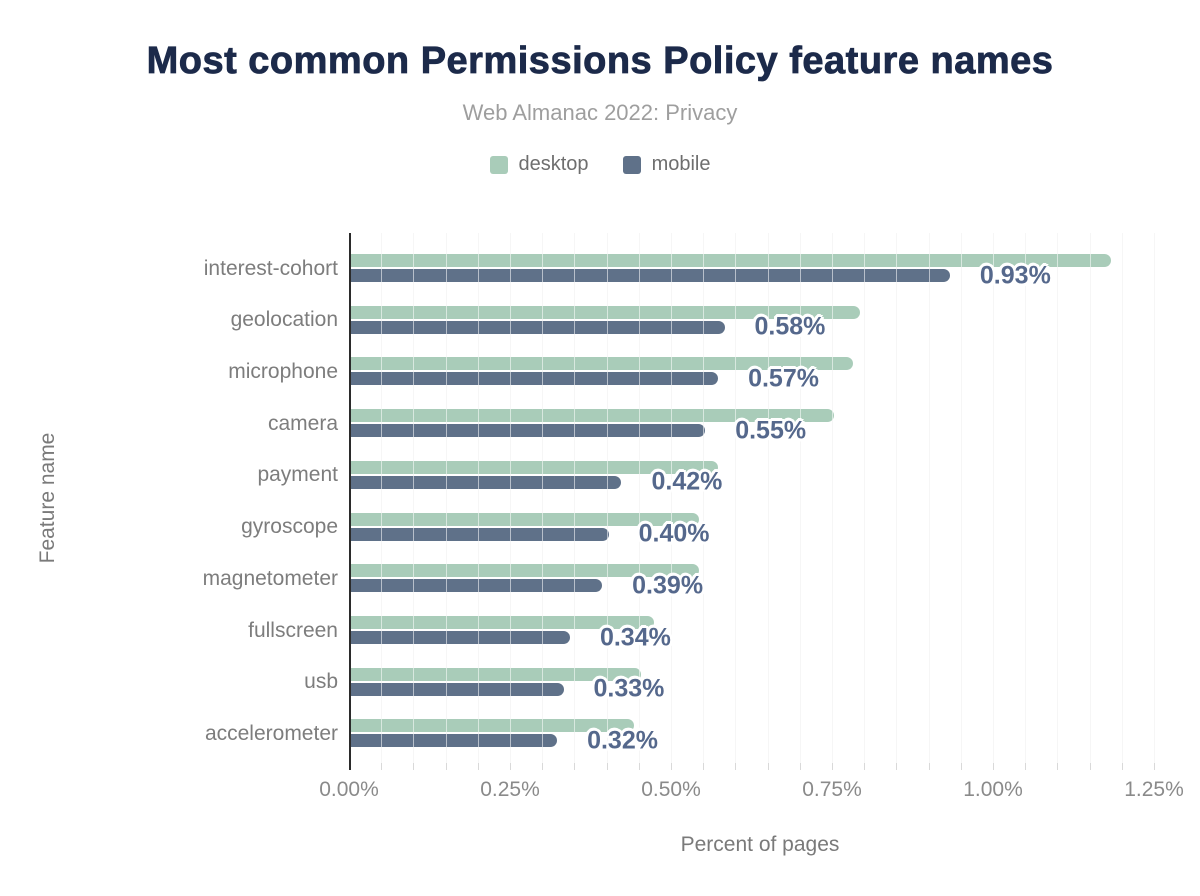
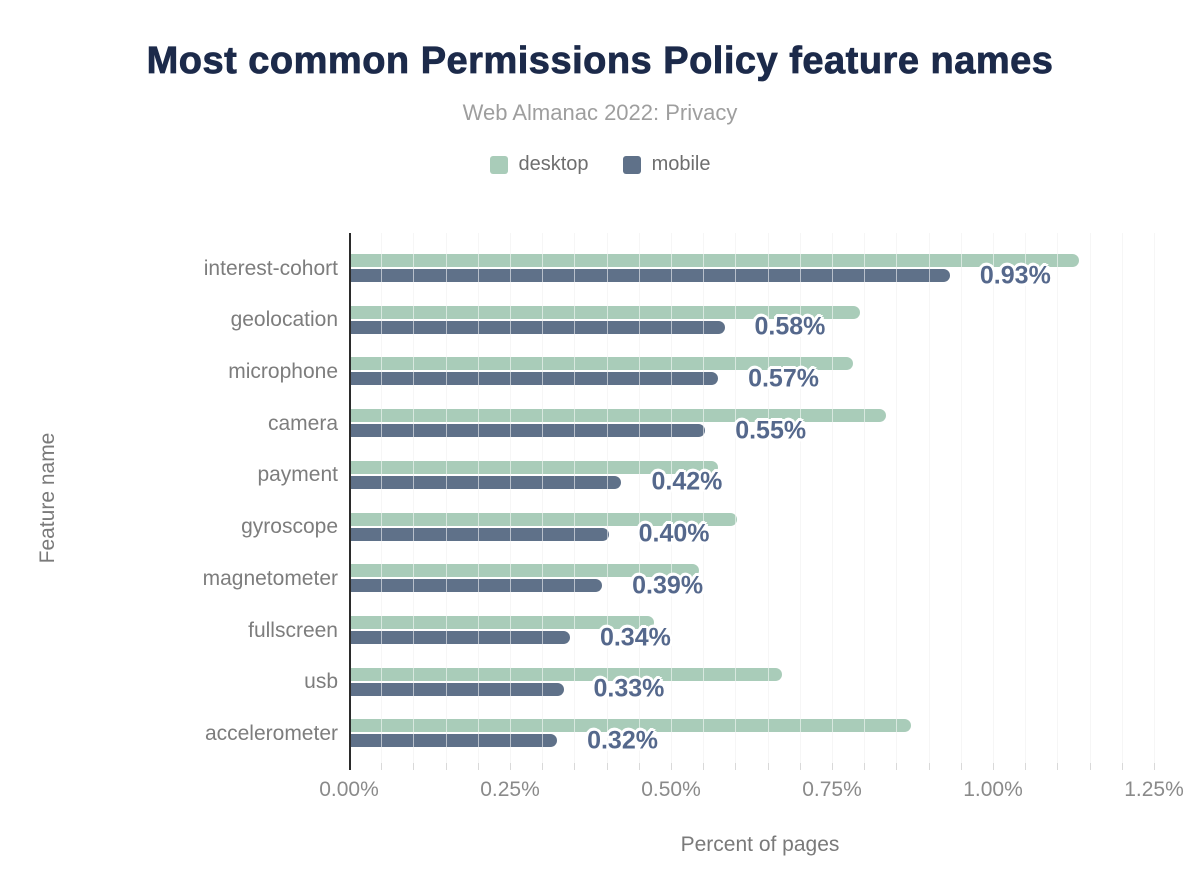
desktop/interest-cohort: 1.18% -> 1.13%
desktop/camera: 0.75% -> 0.83%
desktop/gyroscope: 0.54% -> 0.60%
desktop/usb: 0.45% -> 0.67%
desktop/accelerometer: 0.44% -> 0.87%
